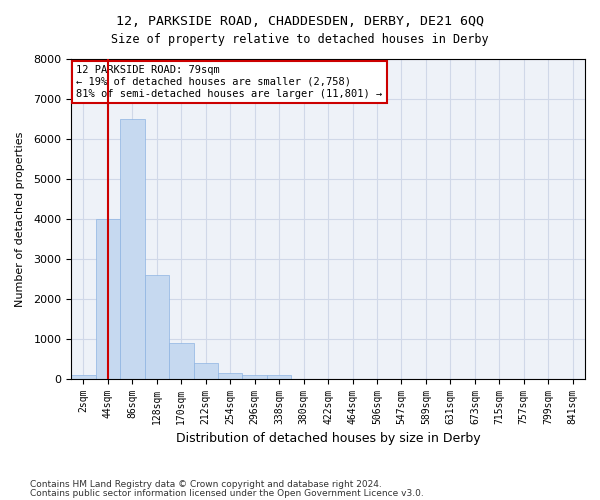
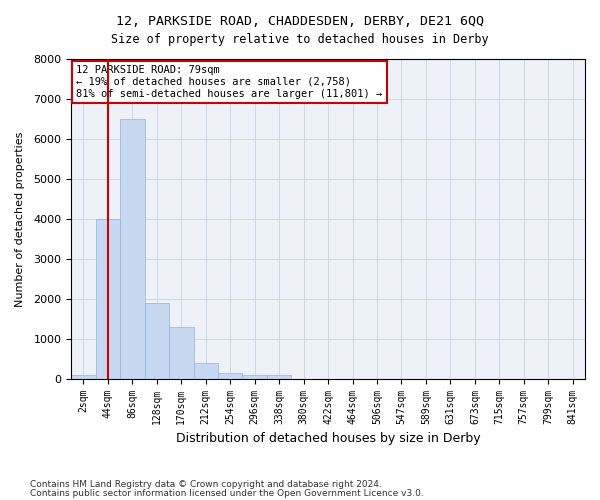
128sqm: 2600 -> 1900
170sqm: 900 -> 1300
